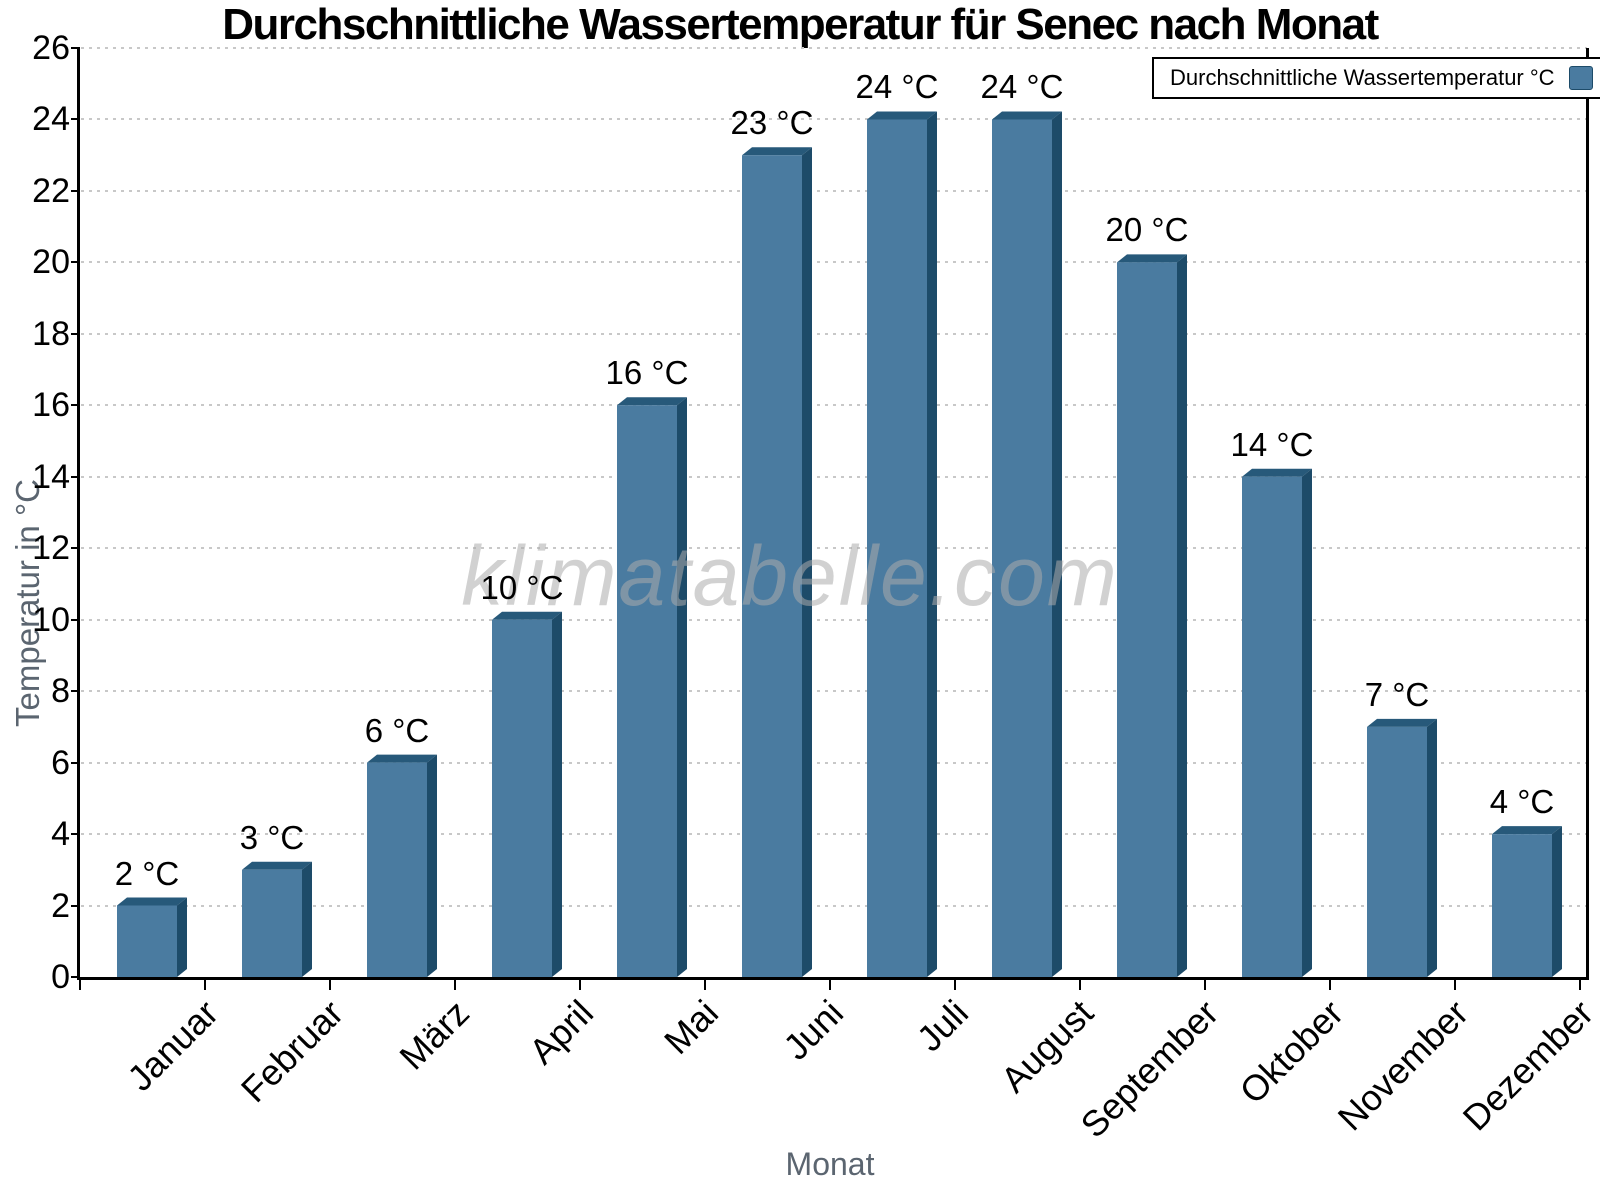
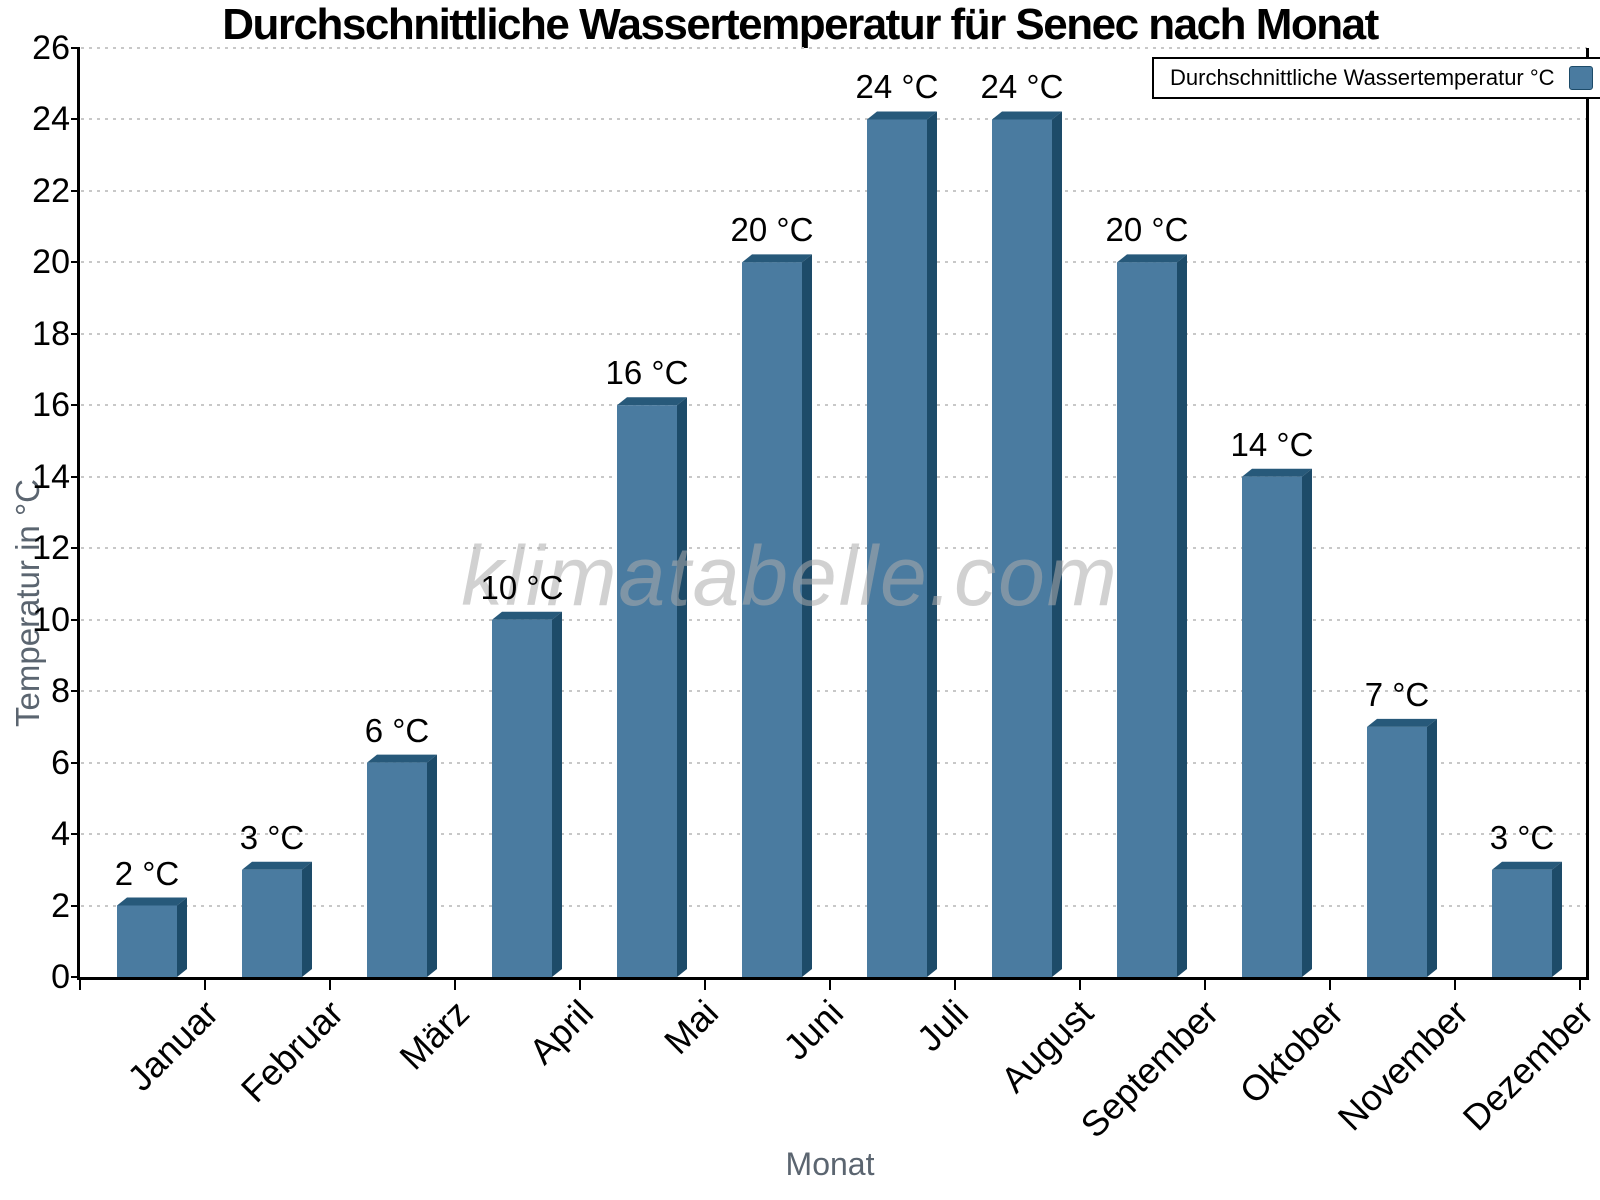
Juni: 23 -> 20
Dezember: 4 -> 3
